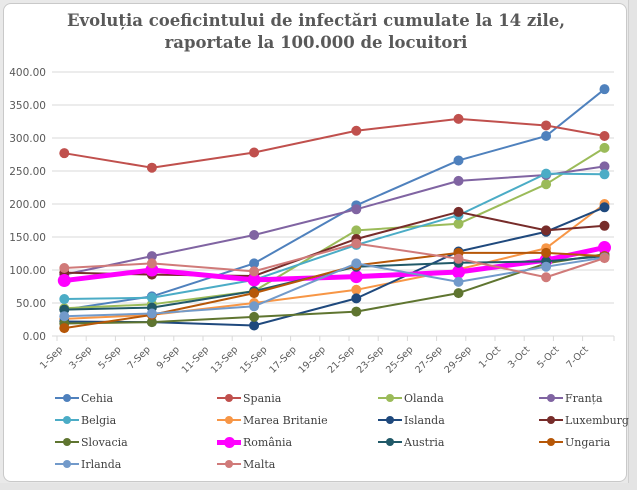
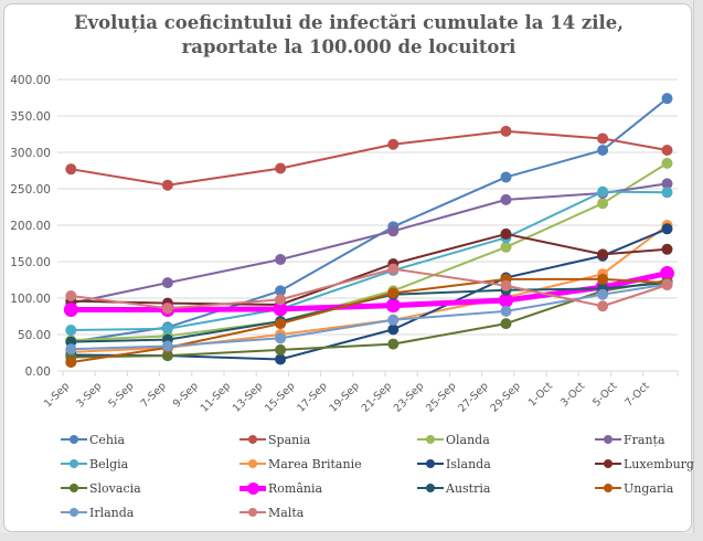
România/7-Sep: 100 -> 80
Malta/7-Sep: 110 -> 90
Olanda/21-Sep: 160 -> 110
Irlanda/21-Sep: 110 -> 70
